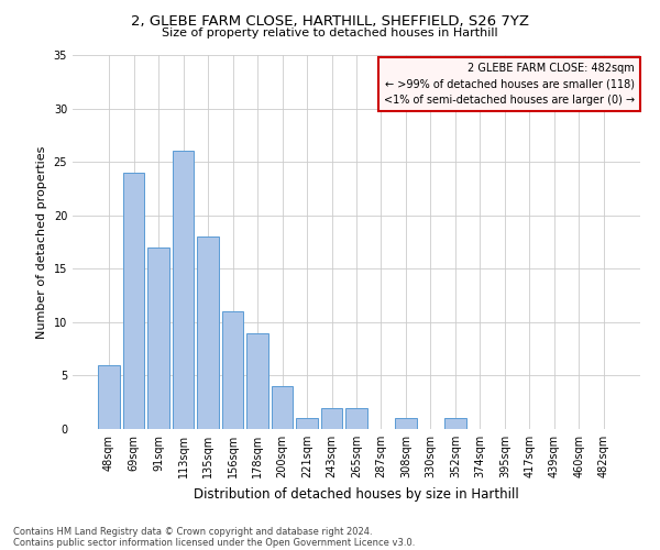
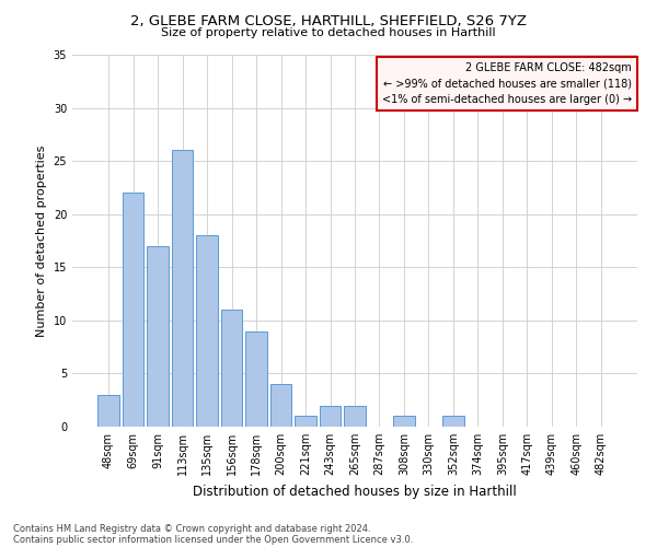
48sqm: 6 -> 3
69sqm: 24 -> 22
